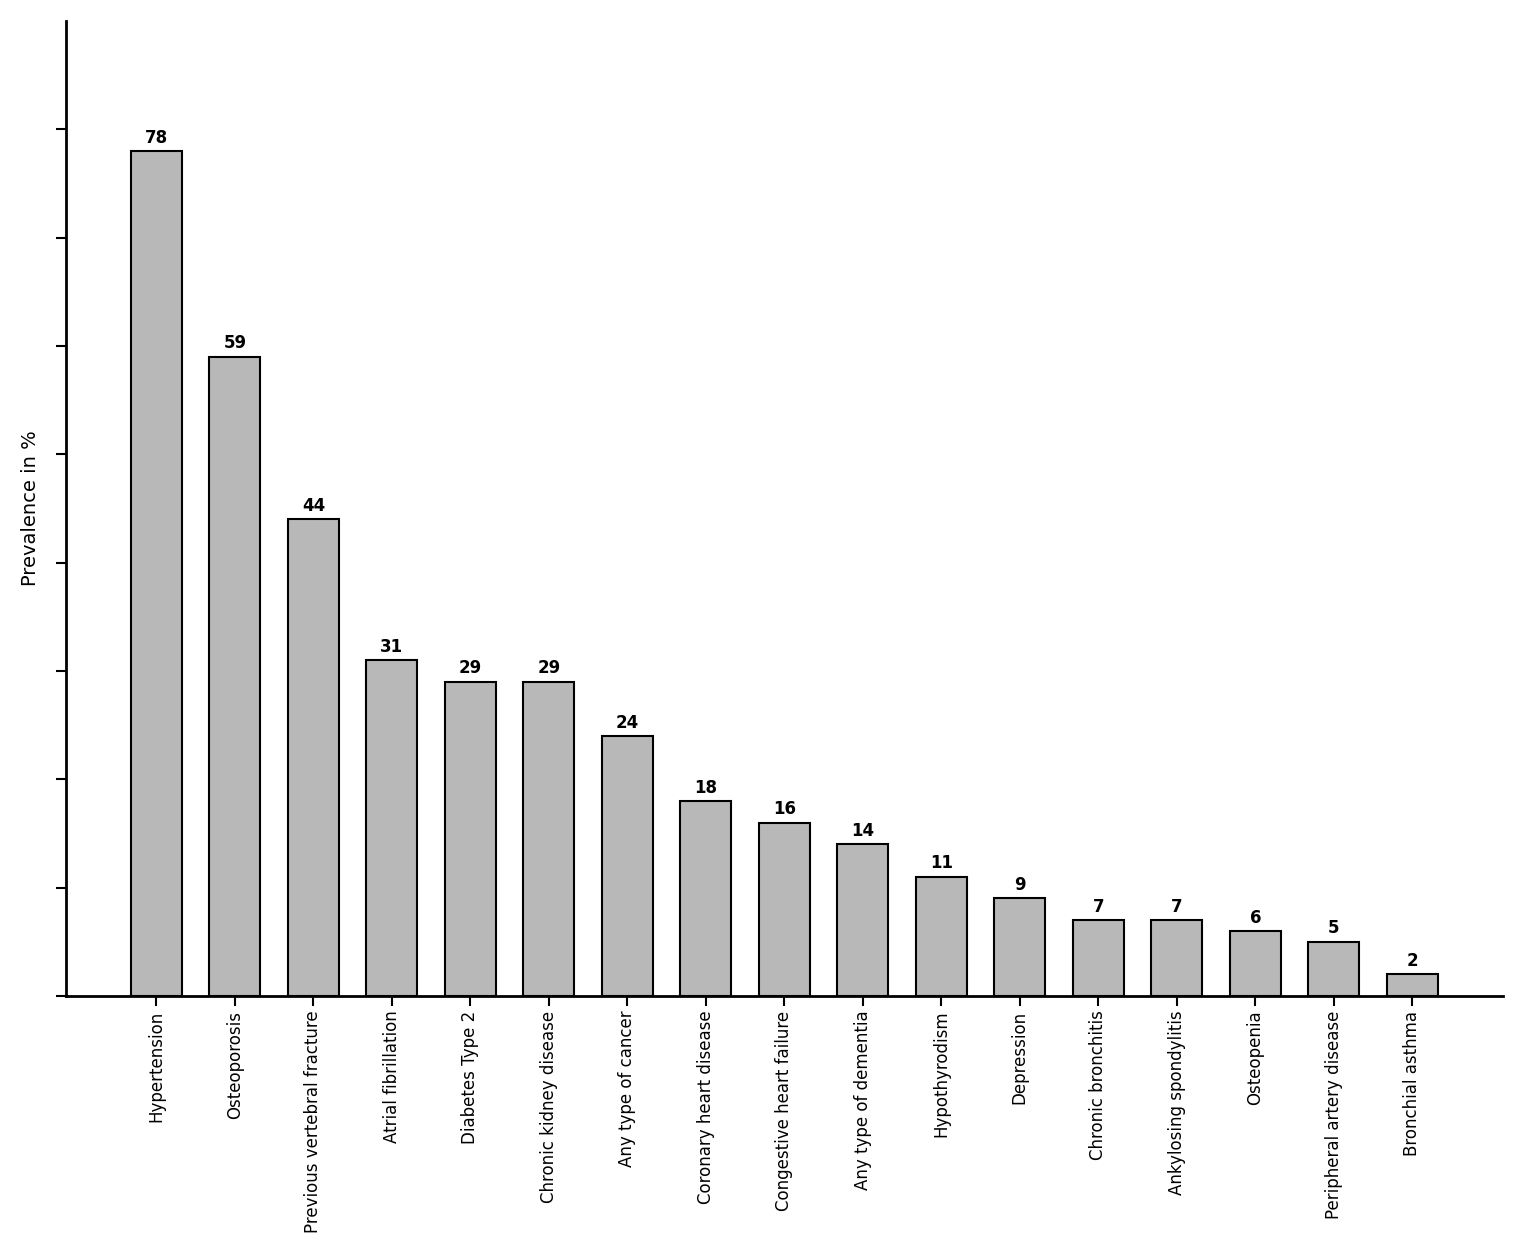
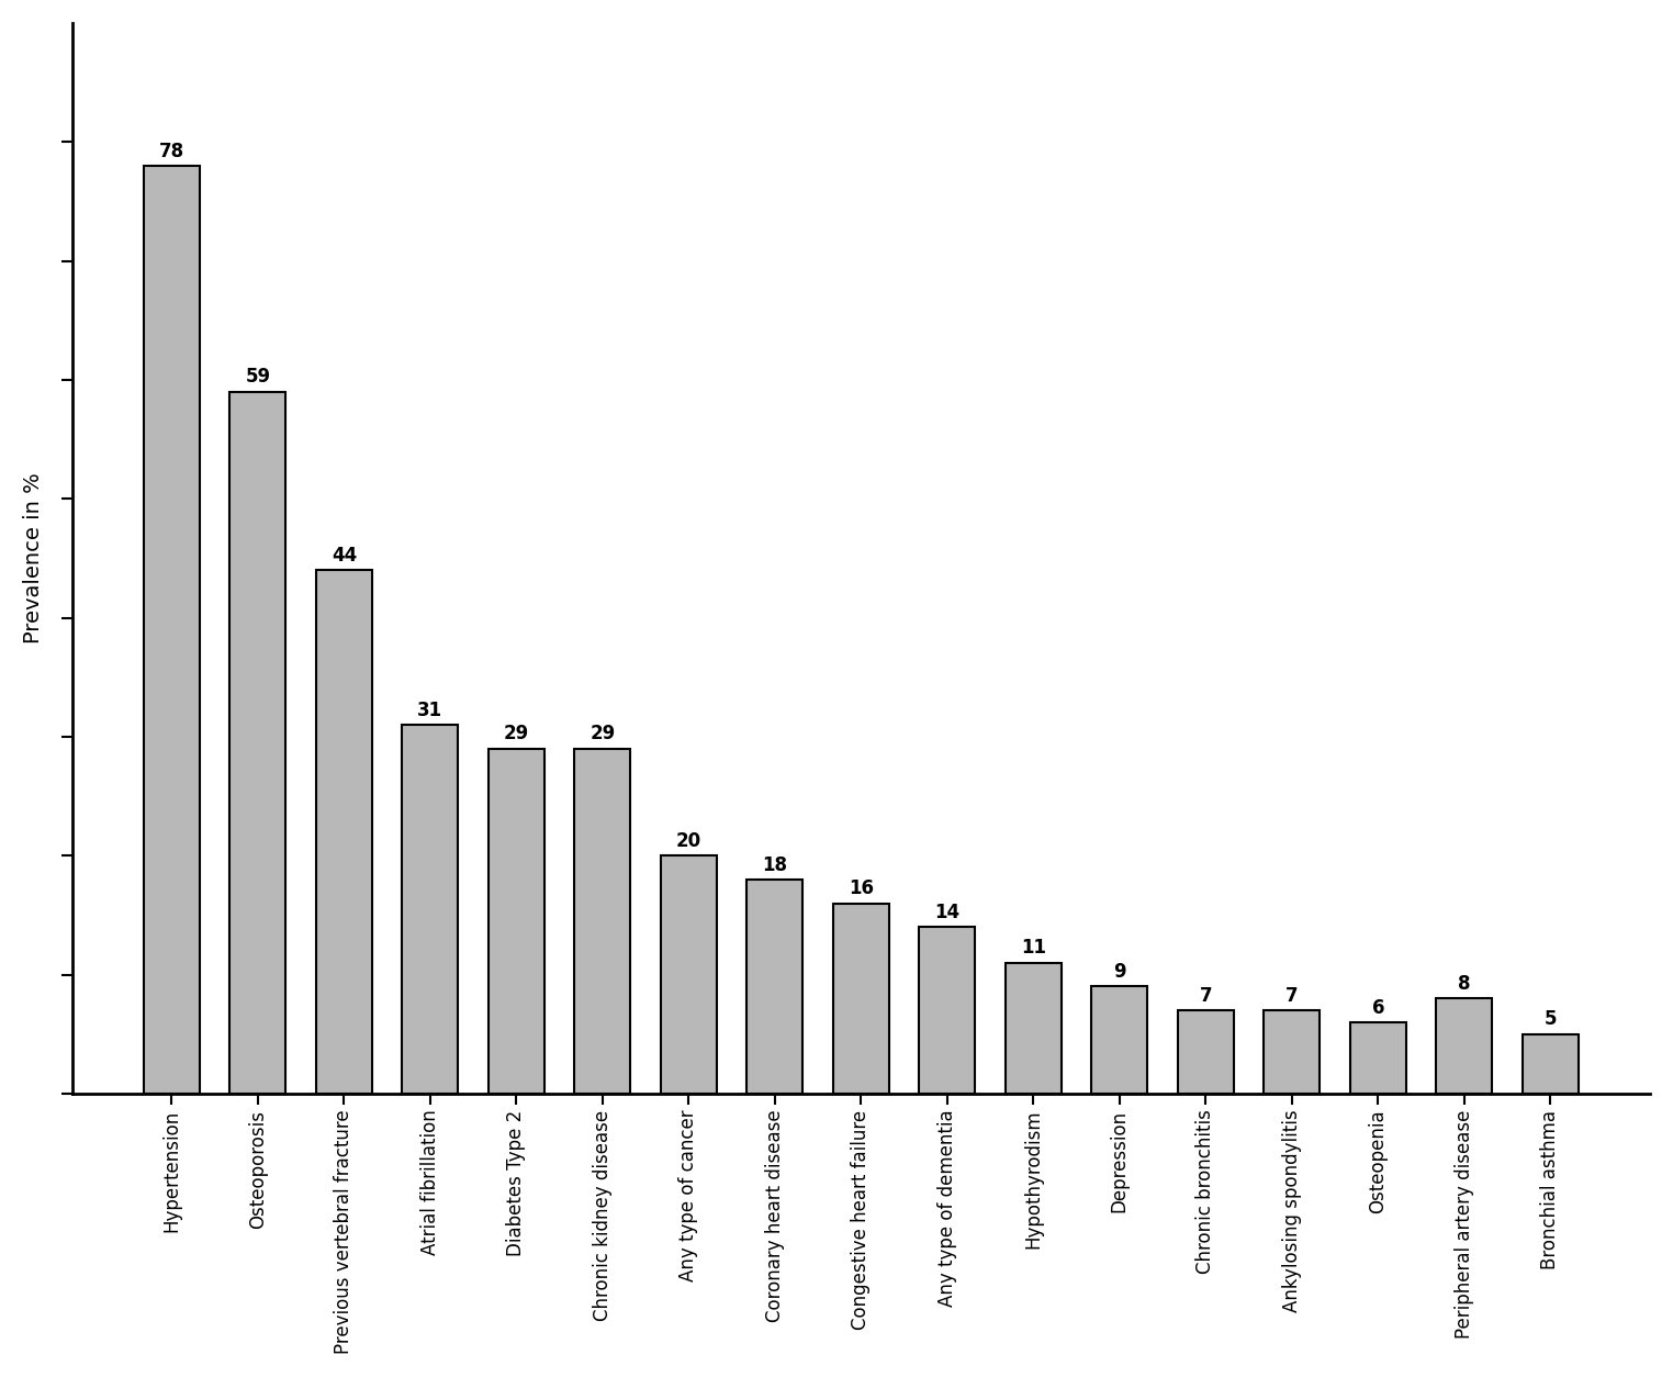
Any type of cancer: 24 -> 20
Peripheral artery disease: 5 -> 8
Bronchial asthma: 2 -> 5
